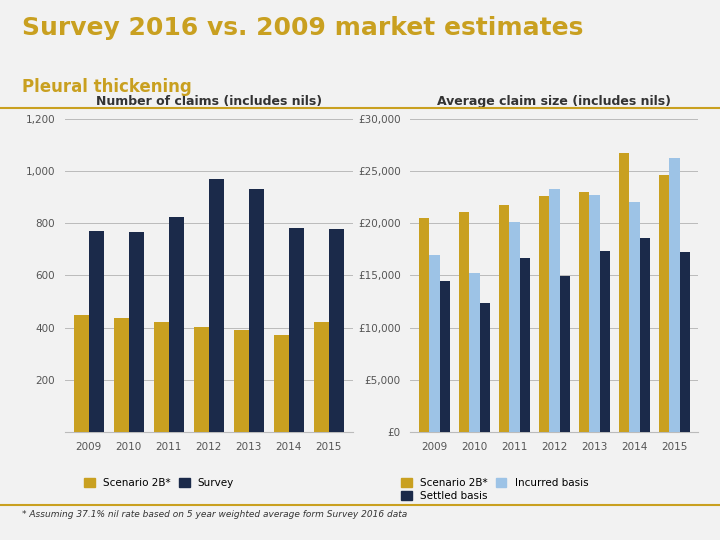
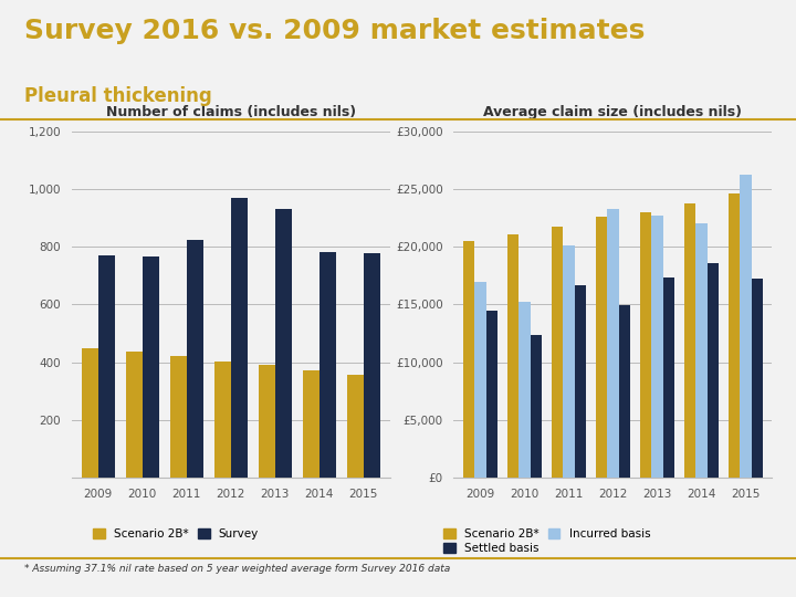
Number of claims (includes nils)/Scenario 2B*/2015: 420 -> 358
Average claim size (includes nils)/Scenario 2B*/2014: £26,700 -> £23,800
